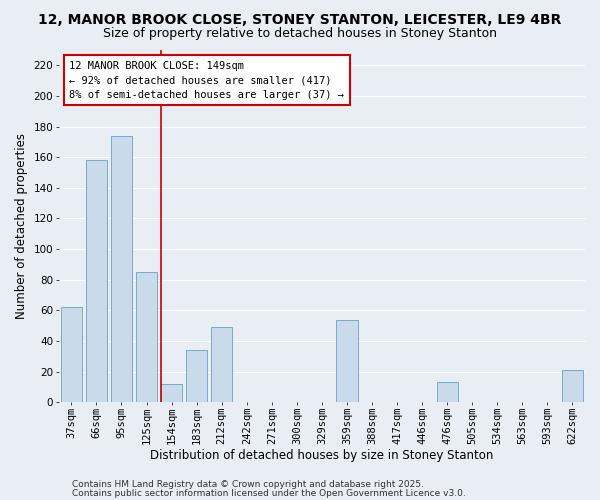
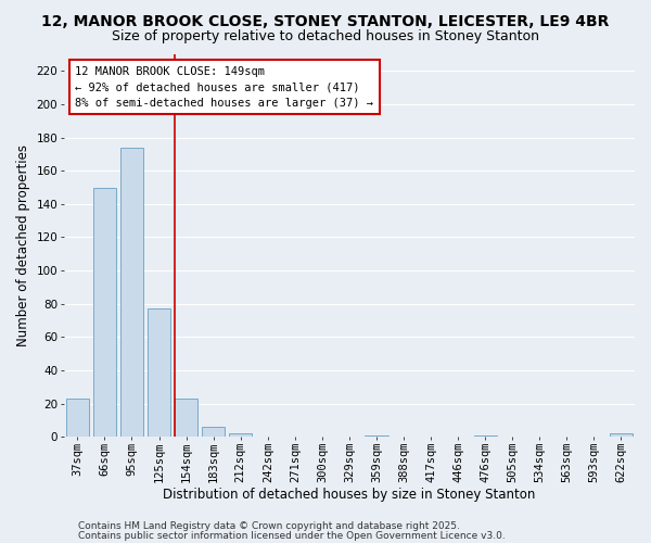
37sqm: 62 -> 23
66sqm: 158 -> 150
125sqm: 85 -> 77
154sqm: 12 -> 23
183sqm: 34 -> 6
212sqm: 49 -> 2
359sqm: 54 -> 1
476sqm: 13 -> 1
622sqm: 21 -> 2
